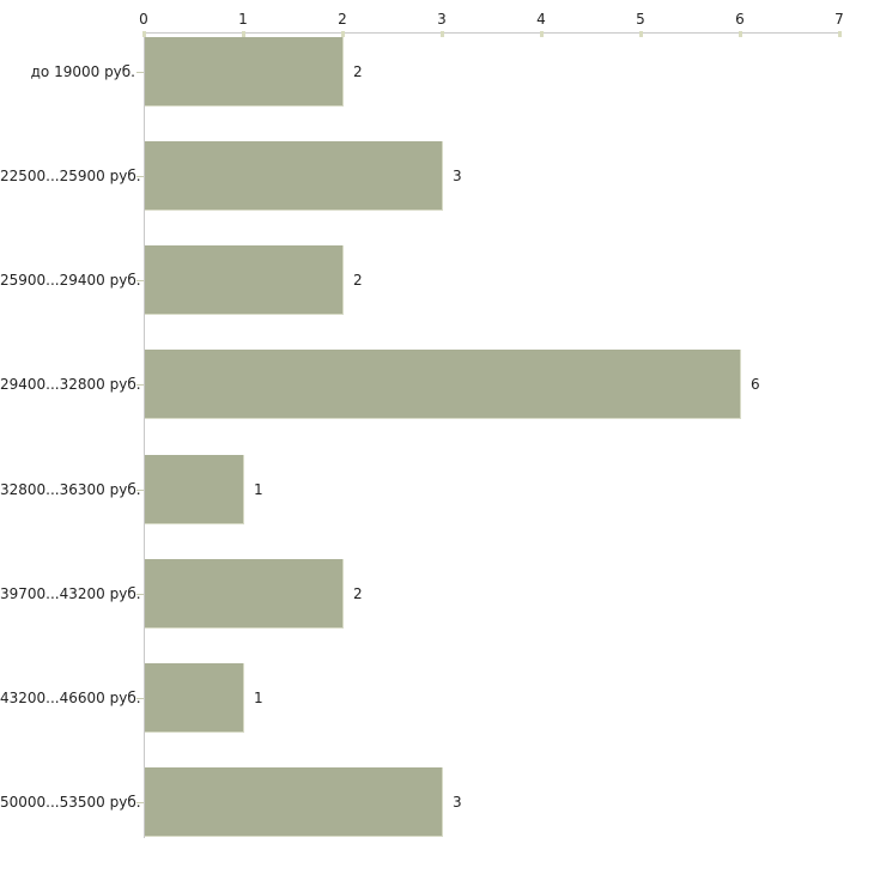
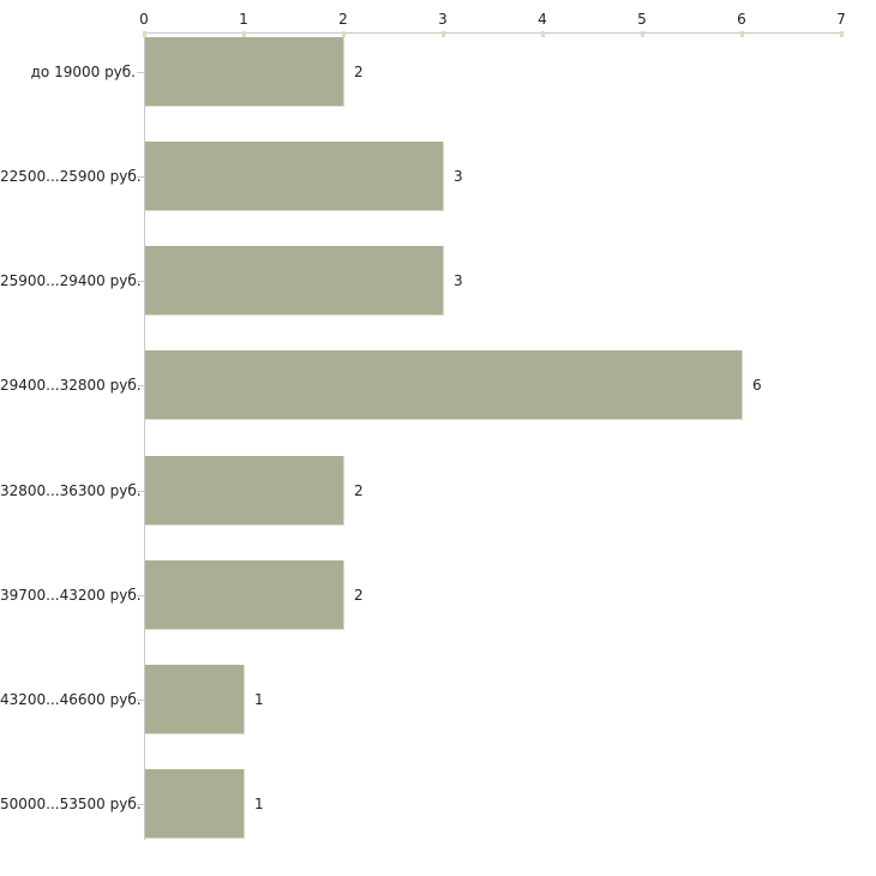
25900...29400 руб.: 2 -> 3
32800...36300 руб.: 1 -> 2
50000...53500 руб.: 3 -> 1
